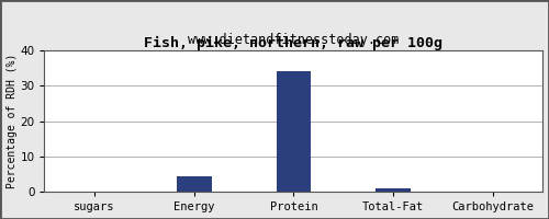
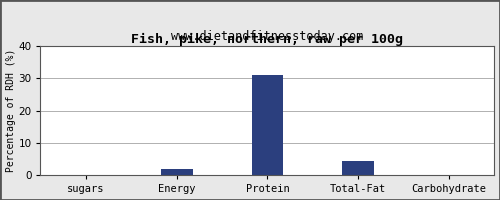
Energy: 4.5 -> 2.0
Protein: 34.0 -> 31.0
Total-Fat: 1.0 -> 4.5
